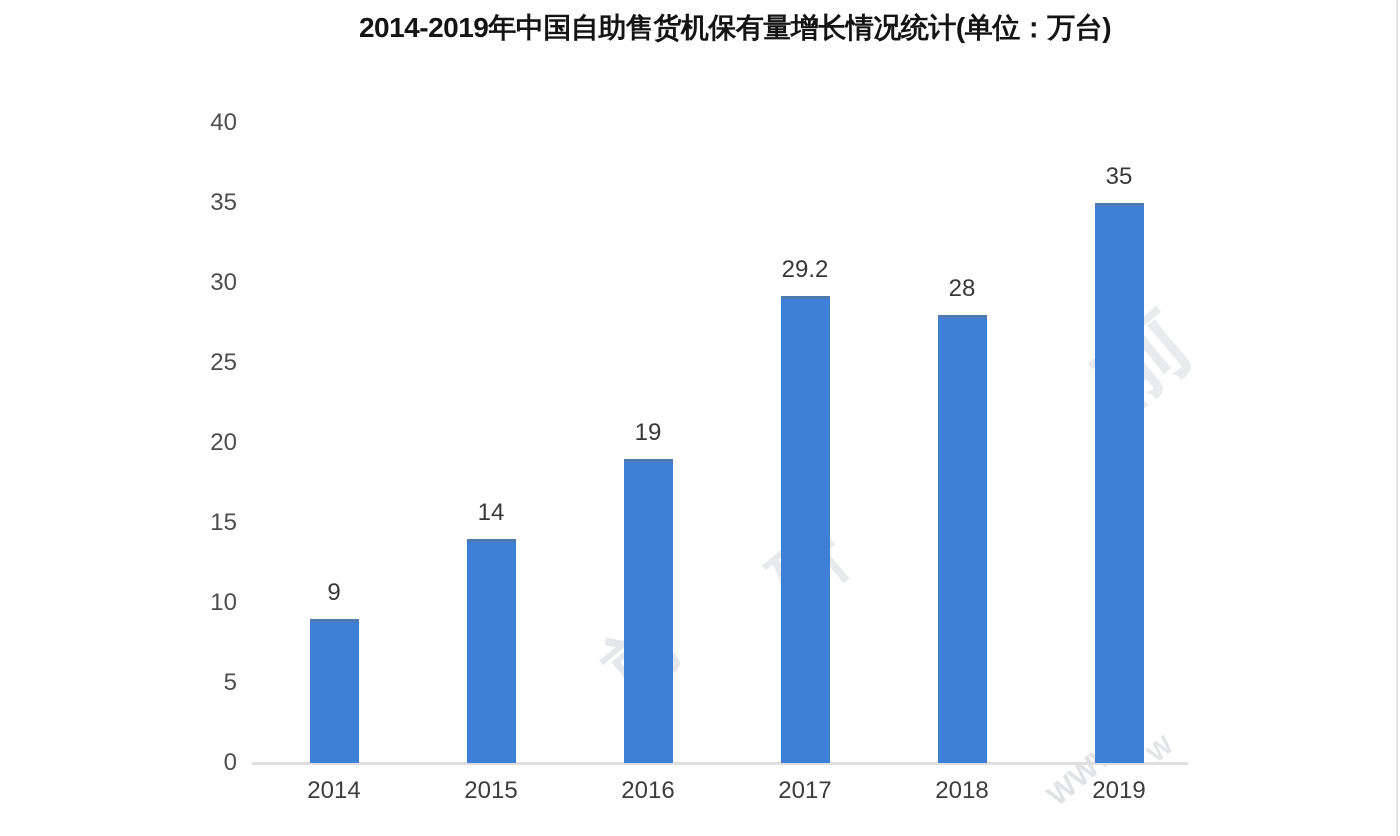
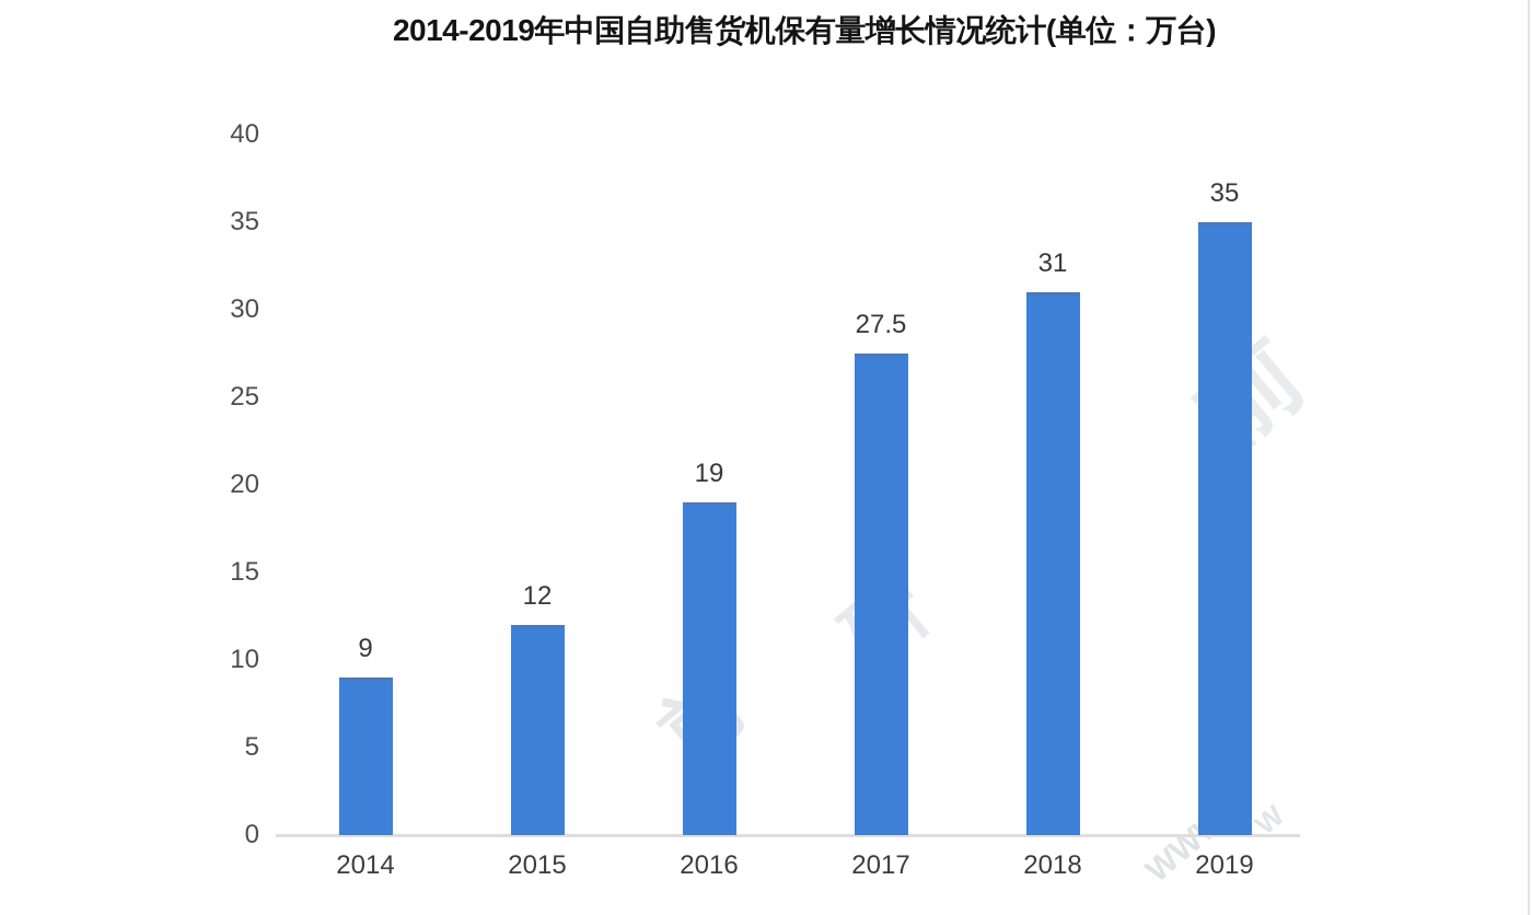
2015: 14 -> 12
2017: 29.2 -> 27.5
2018: 28 -> 31
